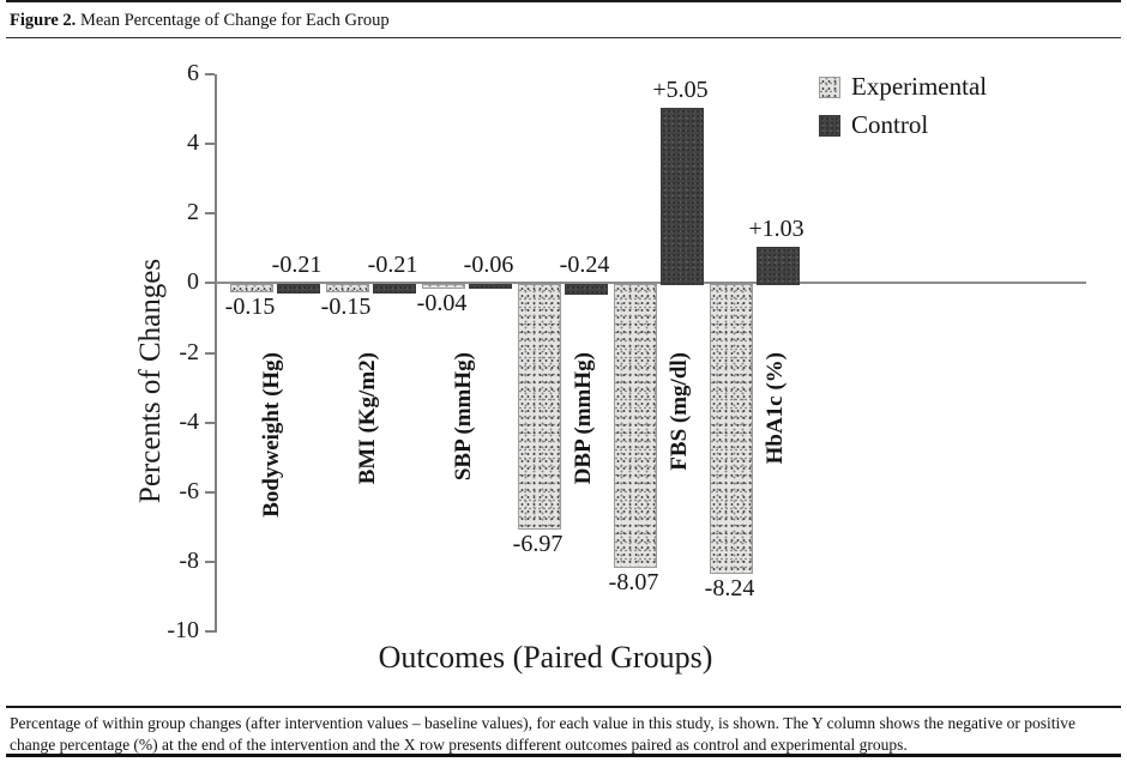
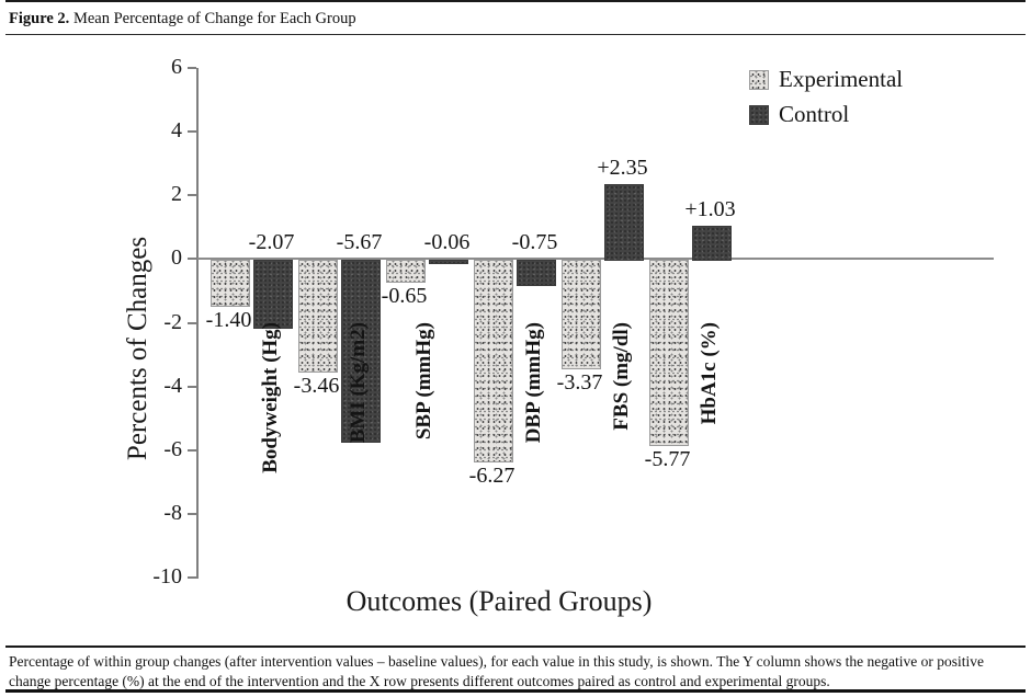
Experimental/Bodyweight (Hg): -0.15 -> -1.40
Control/Bodyweight (Hg): -0.21 -> -2.07
Experimental/BMI (Kg/m2): -0.15 -> -3.46
Control/BMI (Kg/m2): -0.21 -> -5.67
Experimental/SBP (mmHg): -0.04 -> -0.65
Experimental/DBP (mmHg): -6.97 -> -6.27
Control/DBP (mmHg): -0.24 -> -0.75
Experimental/FBS (mg/dl): -8.07 -> -3.37
Control/FBS (mg/dl): +5.05 -> +2.35
Experimental/HbA1c (%): -8.24 -> -5.77
